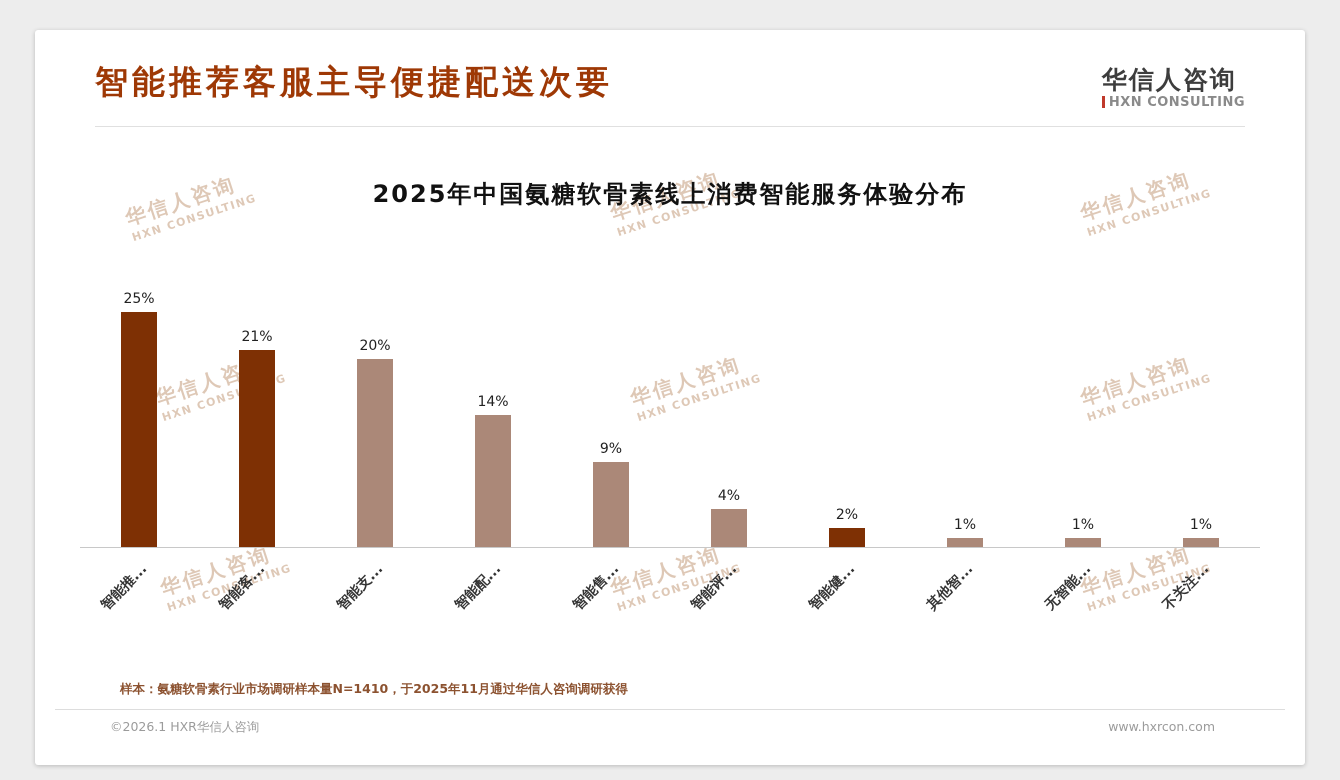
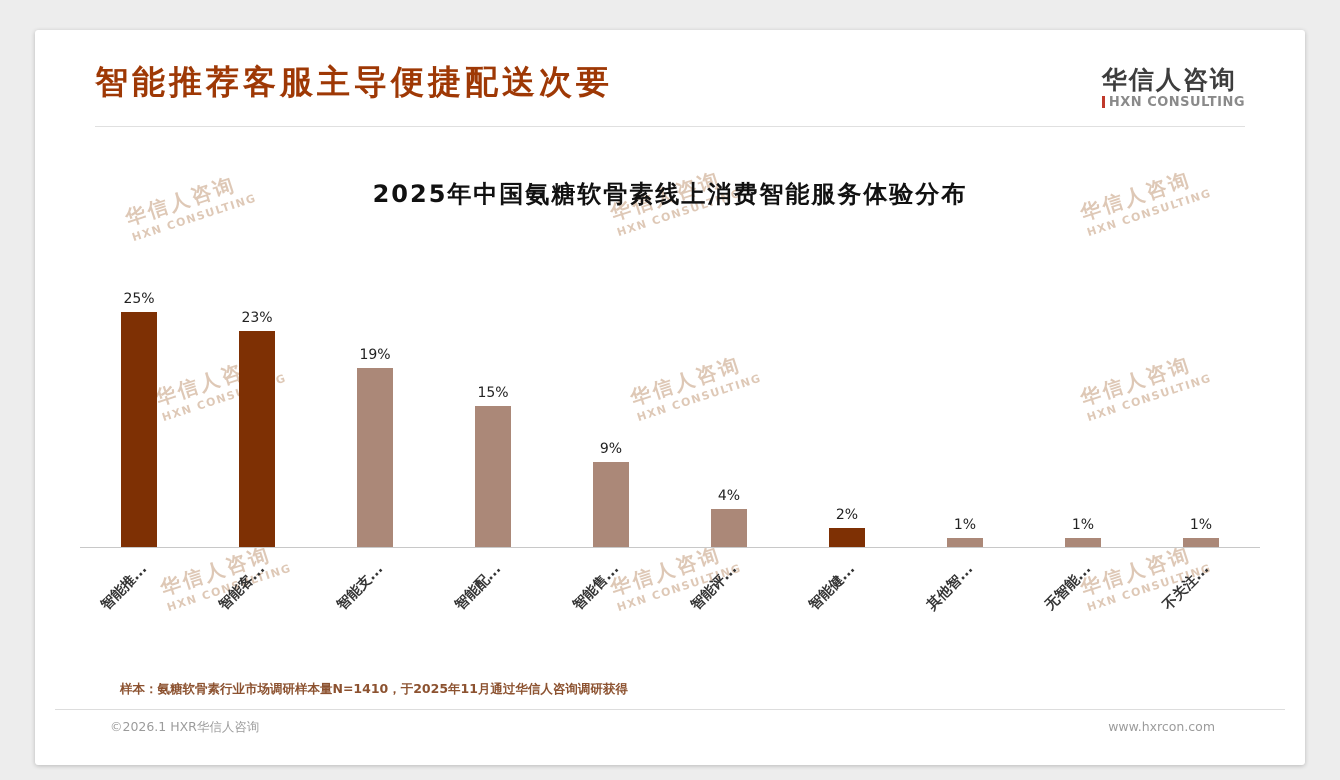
智能客...: 21% -> 23%
智能支...: 20% -> 19%
智能配...: 14% -> 15%
